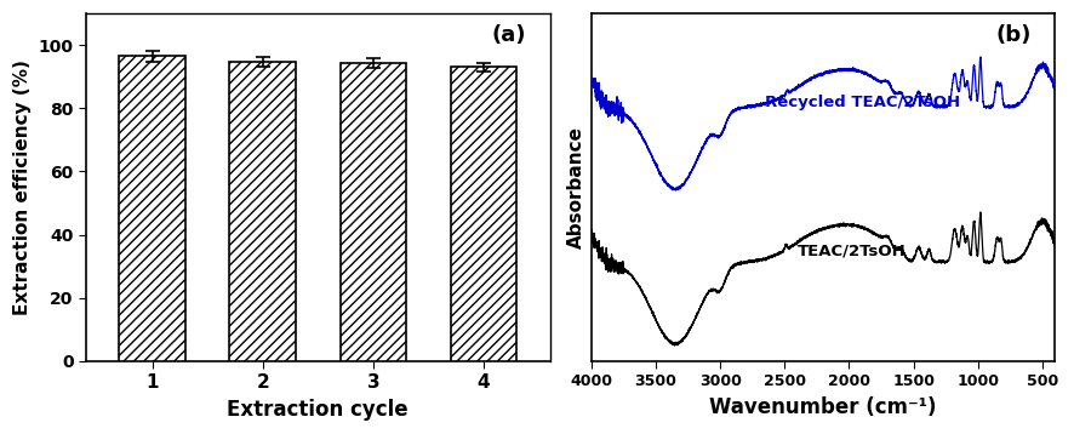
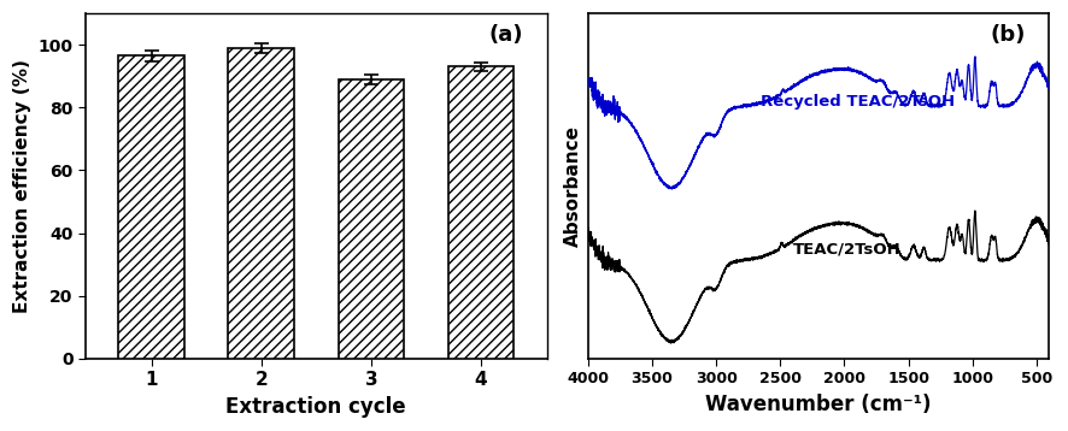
2: 94.8 -> 99.0
3: 94.2 -> 89.0
